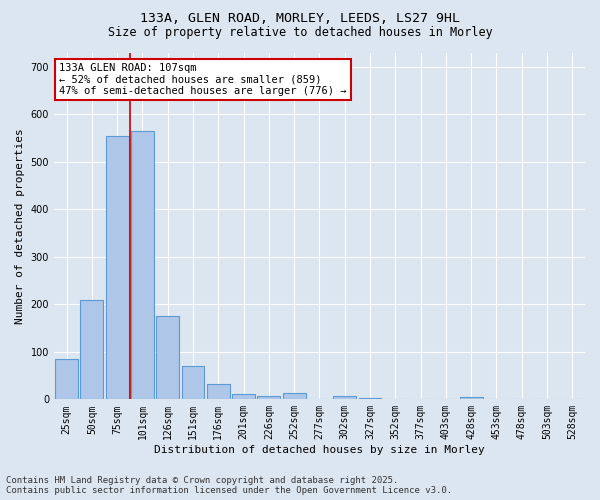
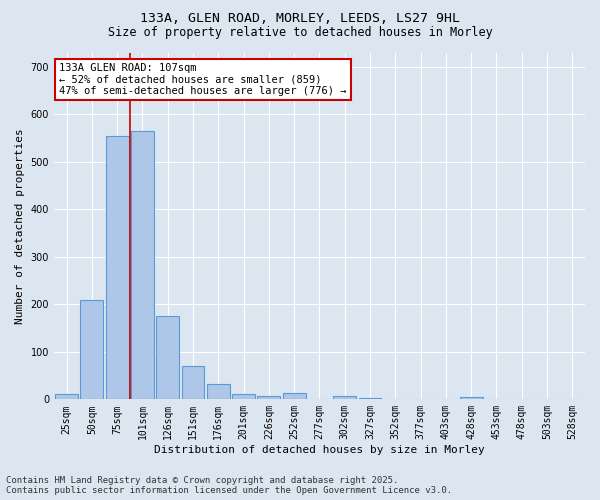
25sqm: 85 -> 12
